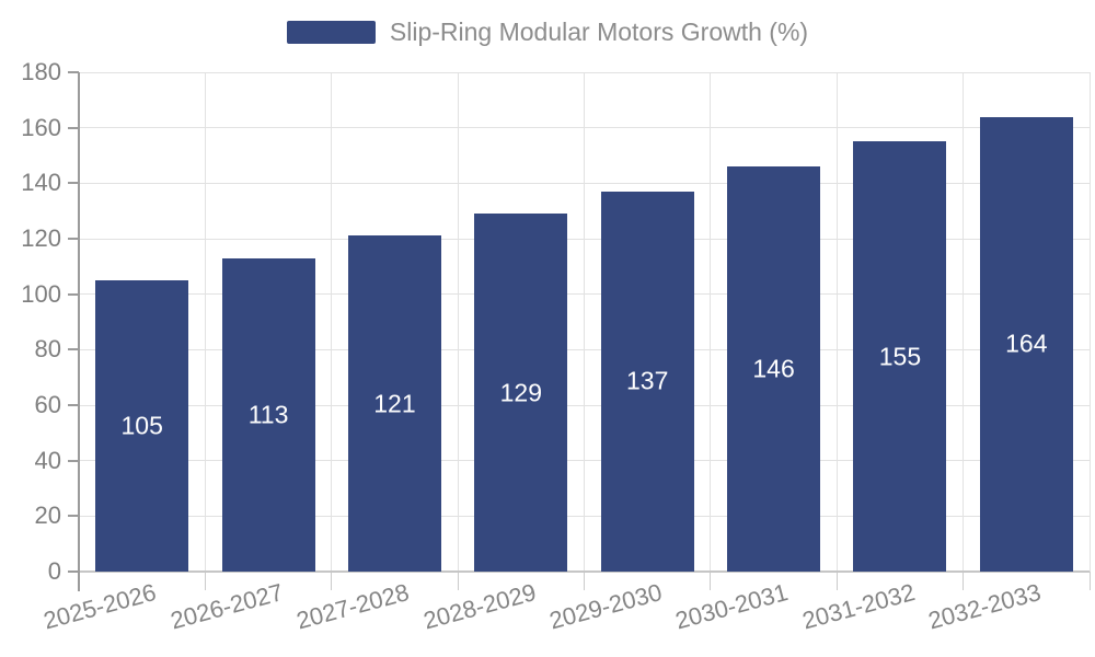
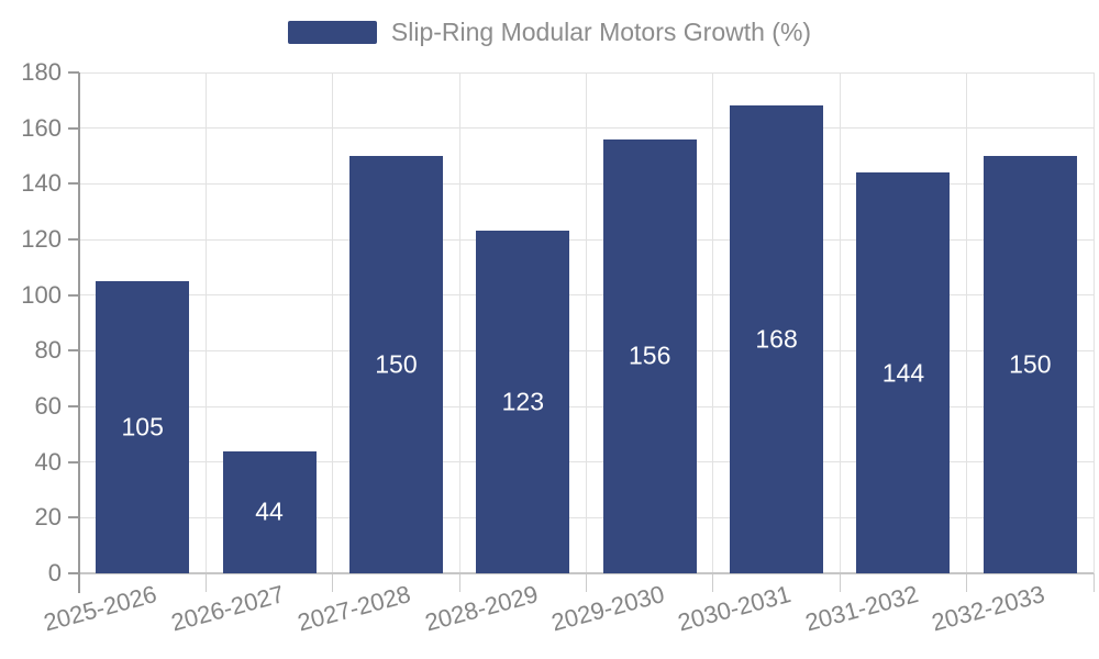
2026-2027: 113 -> 44
2027-2028: 121 -> 150
2028-2029: 129 -> 123
2029-2030: 137 -> 156
2030-2031: 146 -> 168
2031-2032: 155 -> 144
2032-2033: 164 -> 150
